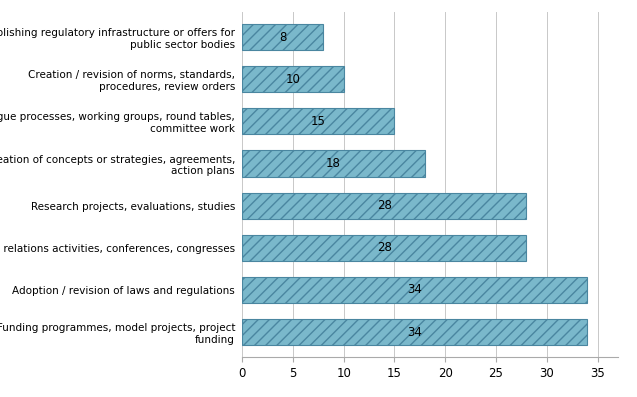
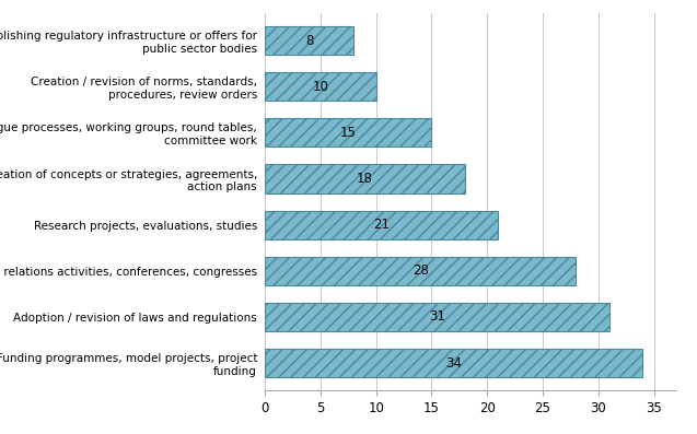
Research projects, evaluations, studies: 28 -> 21
Adoption / revision of laws and regulations: 34 -> 31
